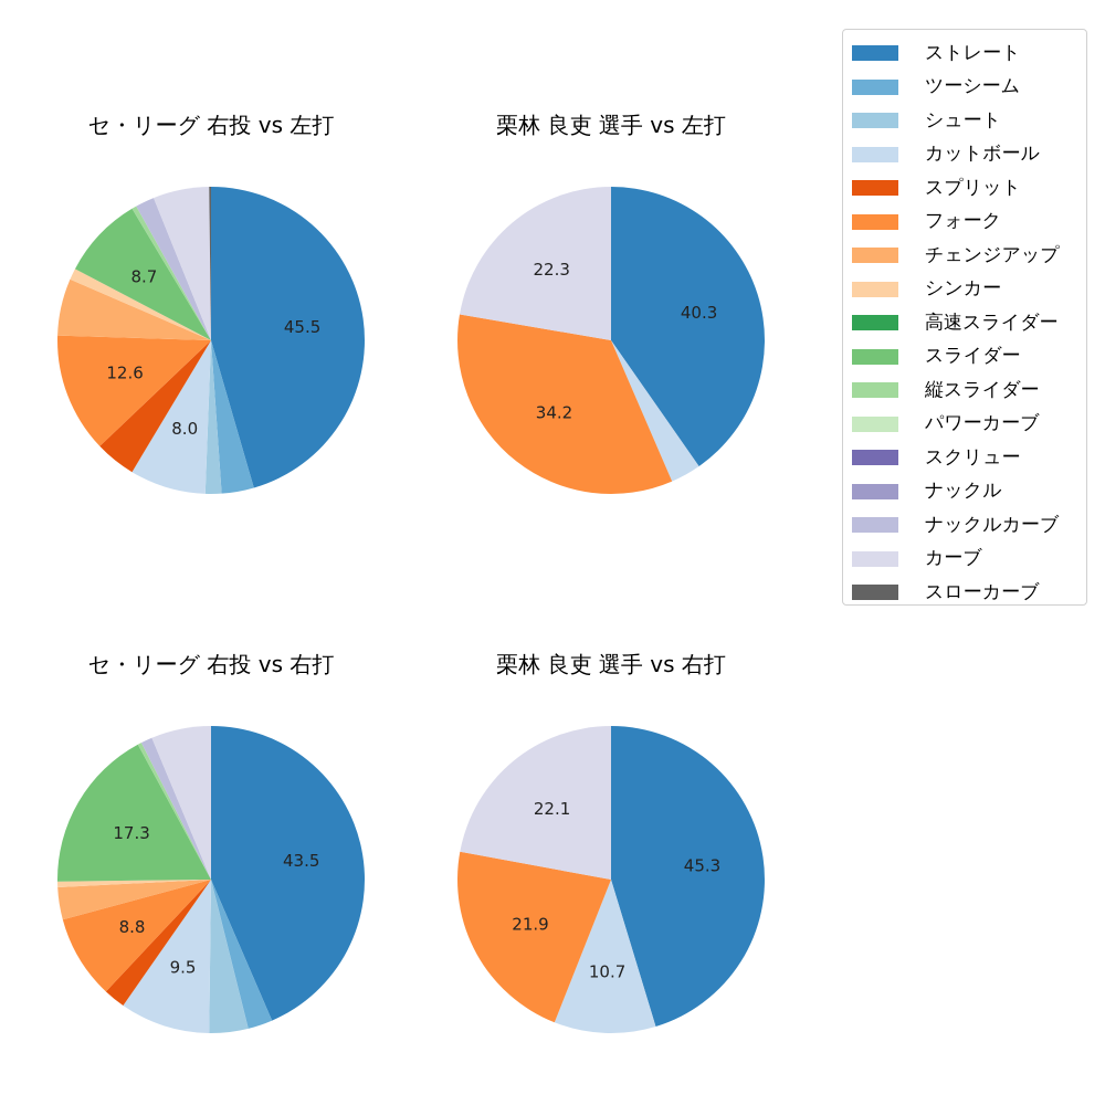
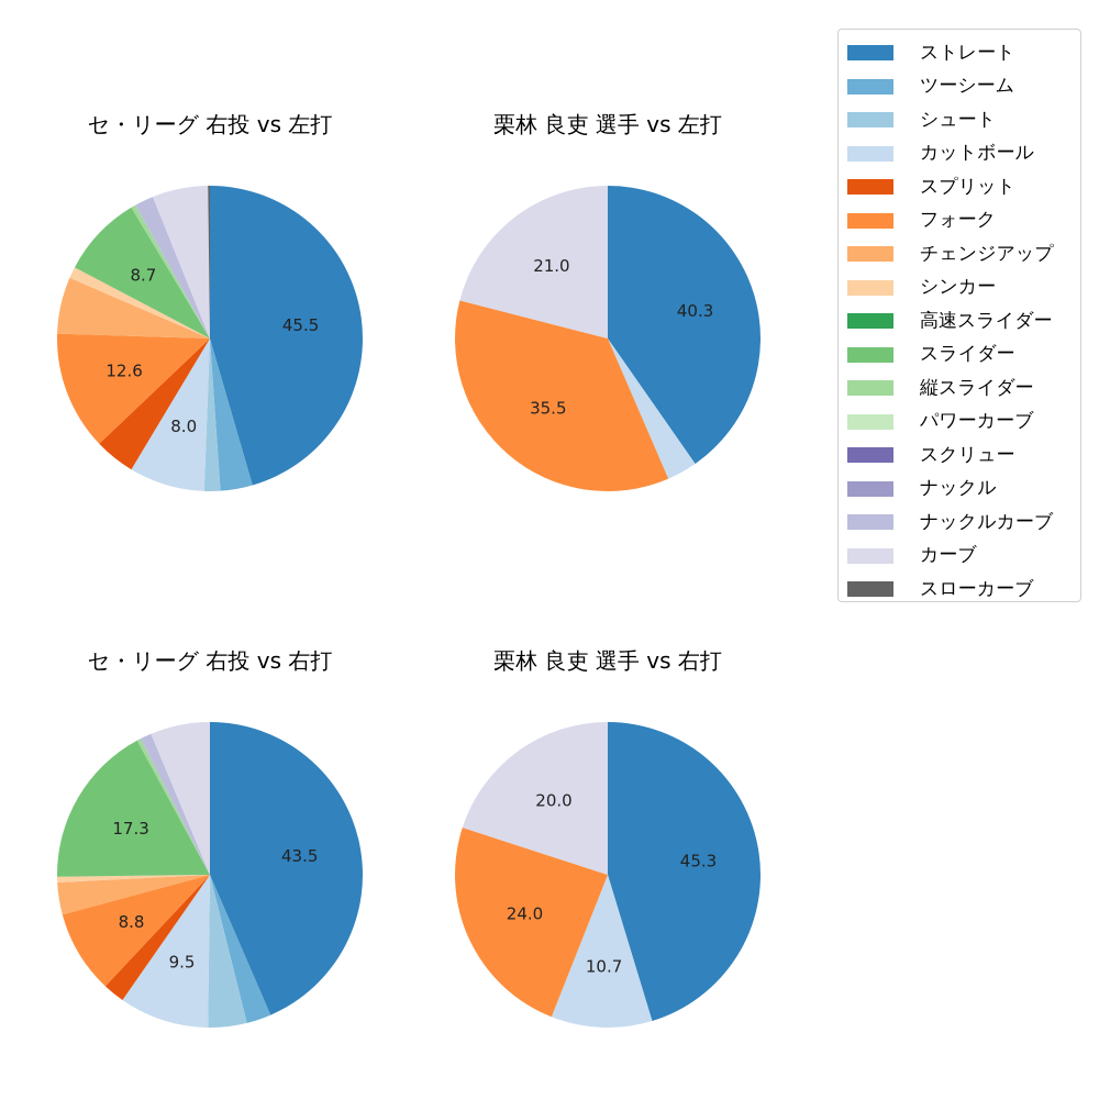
栗林 良吏 選手 vs 左打/フォーク: 34.2 -> 35.5
栗林 良吏 選手 vs 左打/カーブ: 22.3 -> 21.0
栗林 良吏 選手 vs 右打/フォーク: 21.9 -> 24.0
栗林 良吏 選手 vs 右打/カーブ: 22.1 -> 20.0
